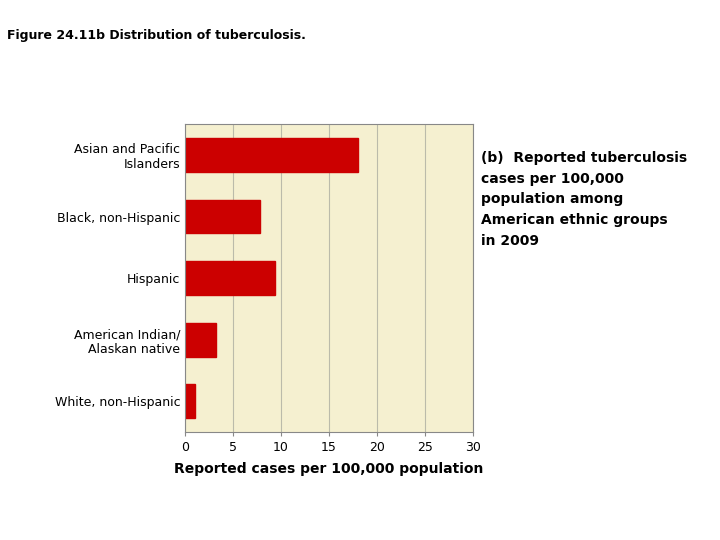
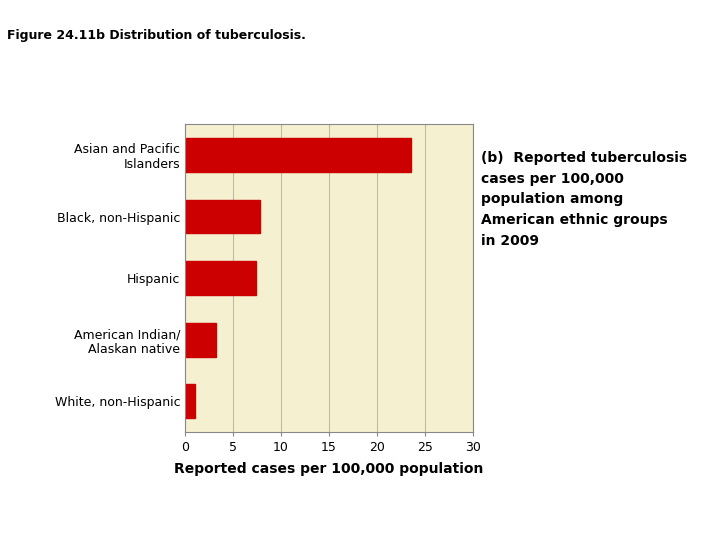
Asian and Pacific Islanders: 18.0 -> 23.5
Hispanic: 9.4 -> 7.4
